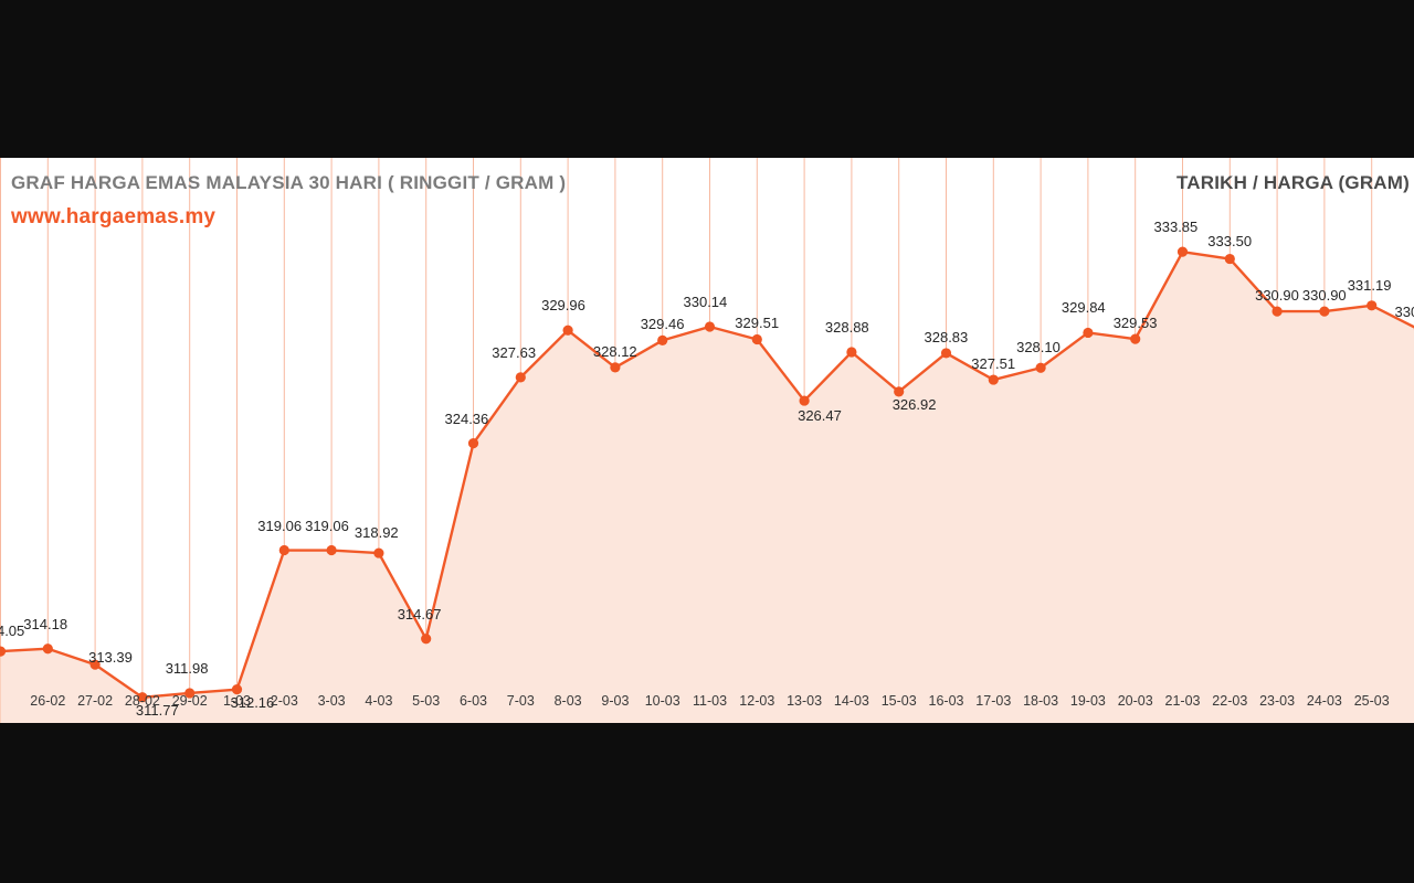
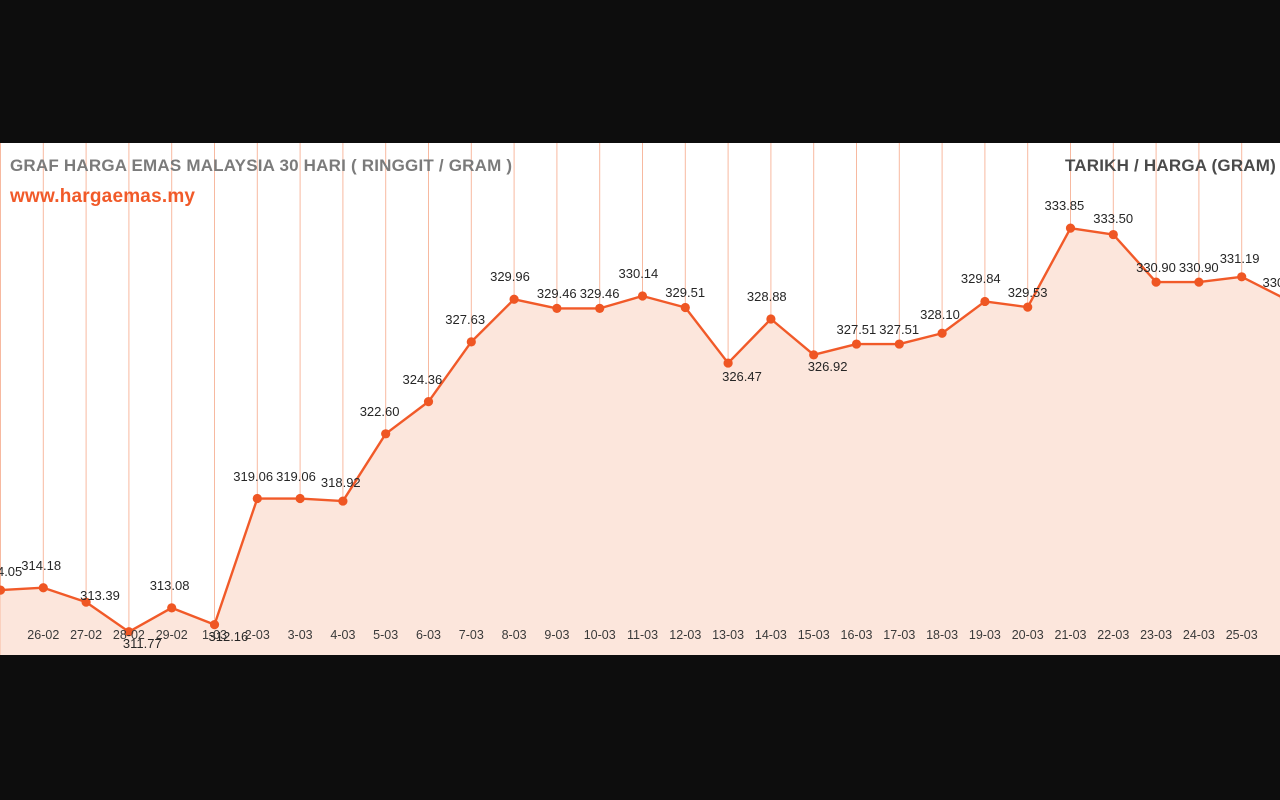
29-02: 311.98 -> 313.08
5-03: 314.67 -> 322.60
9-03: 328.12 -> 329.46
16-03: 328.83 -> 327.51
